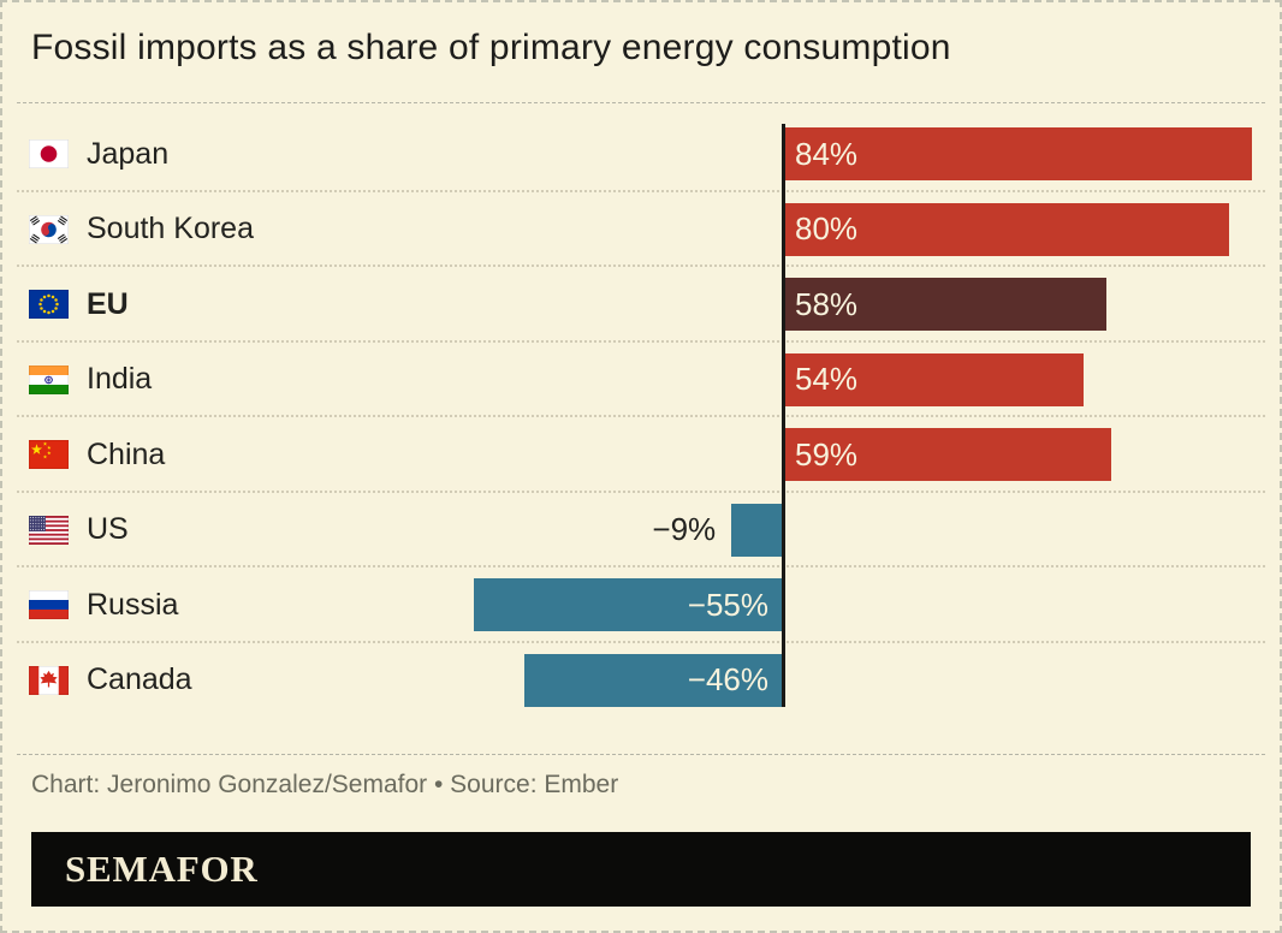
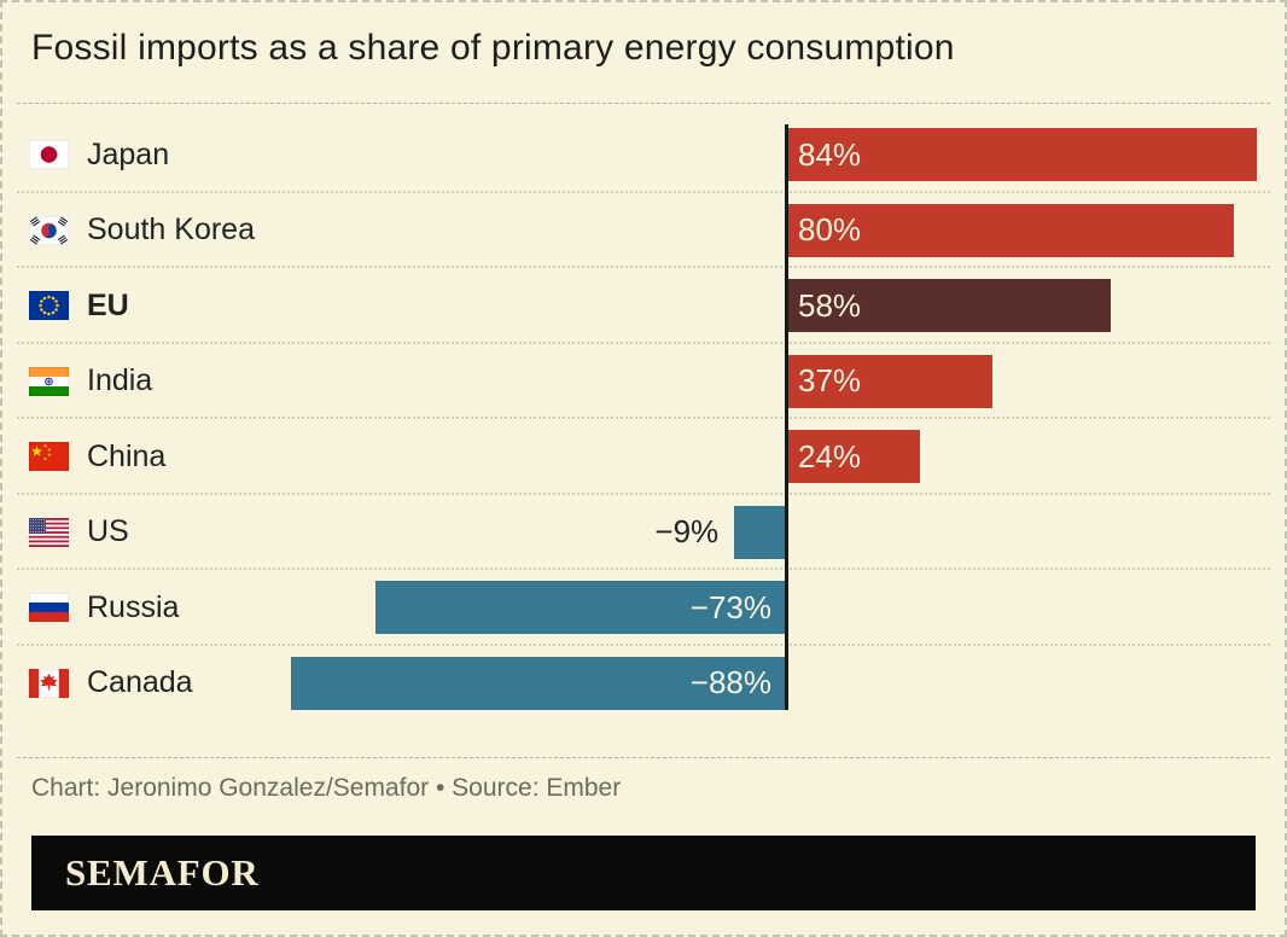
India: 54% -> 37%
China: 59% -> 24%
Russia: −55% -> −73%
Canada: −46% -> −88%
